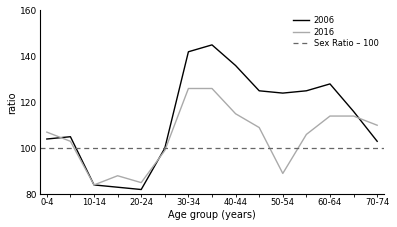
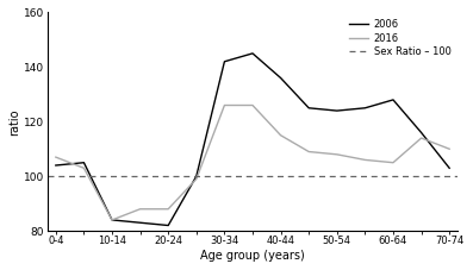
2016/20-24: 85 -> 88
2016/50-54: 89 -> 108
2016/60-64: 114 -> 105
